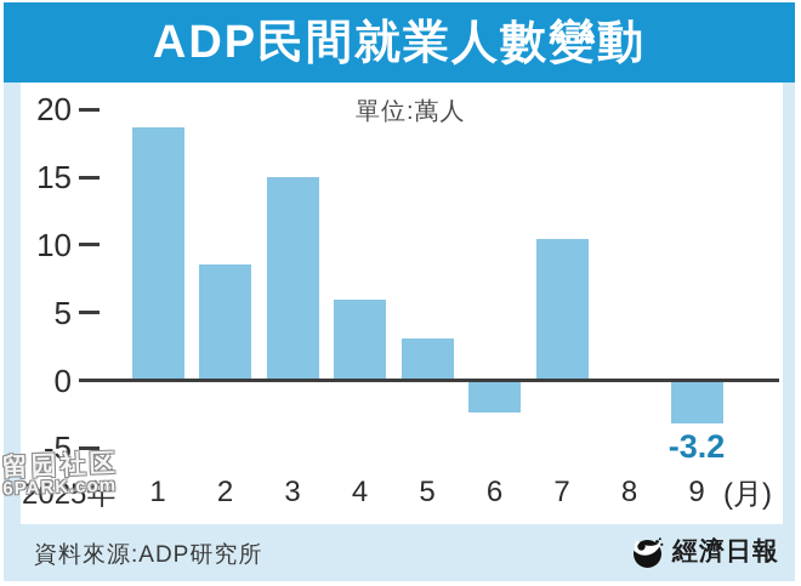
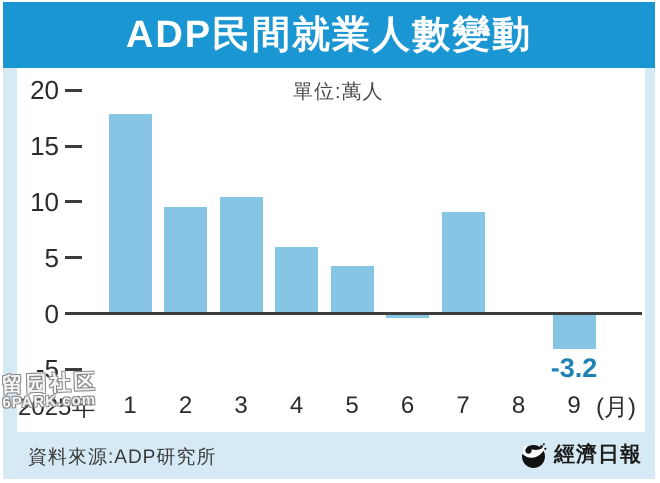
1: 18.7 -> 17.9
2: 8.6 -> 9.5
3: 15.0 -> 10.4
5: 3.1 -> 4.3
6: -2.4 -> -0.4
7: 10.4 -> 9.1
